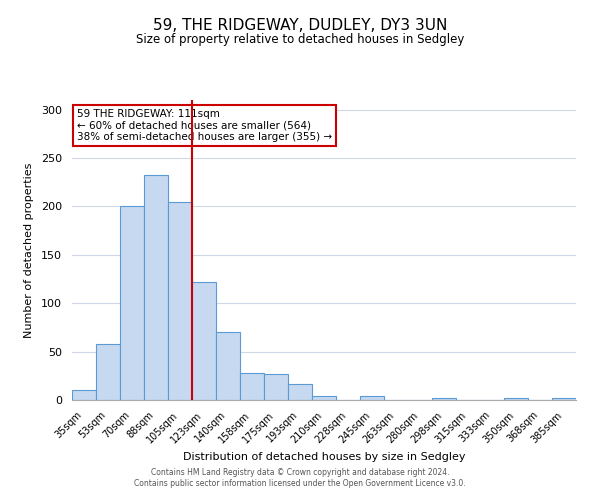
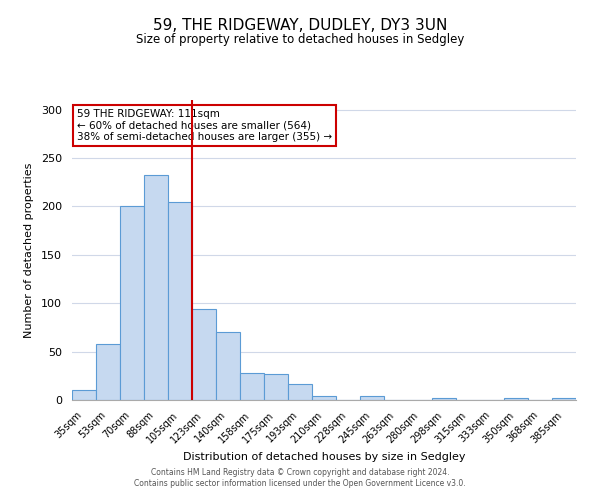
123sqm: 122 -> 94
